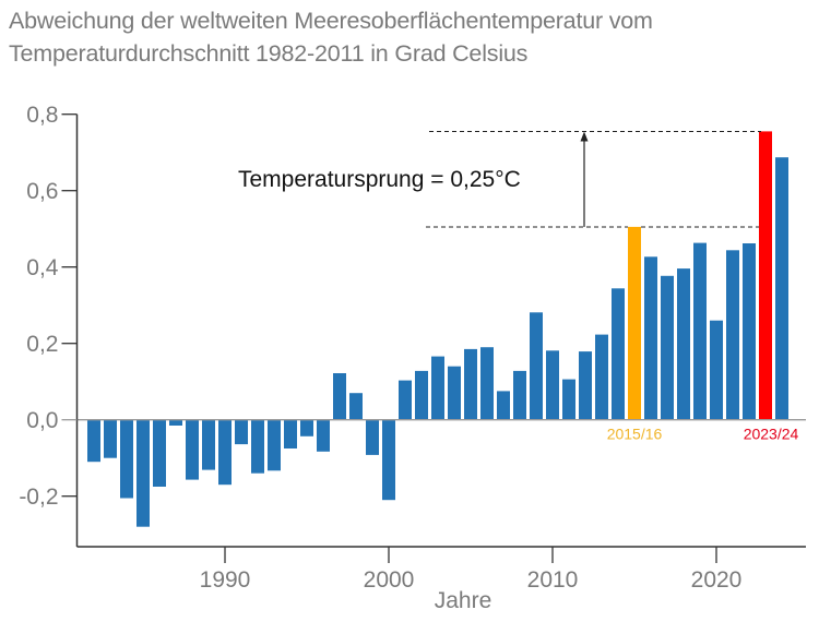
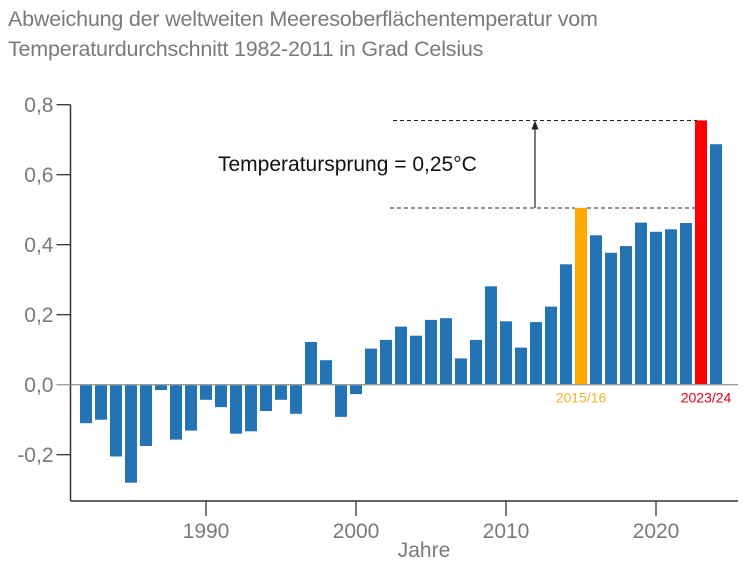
1990: -0,17 -> -0,04
2000: -0,21 -> -0,03
2020: 0,26 -> 0,44
